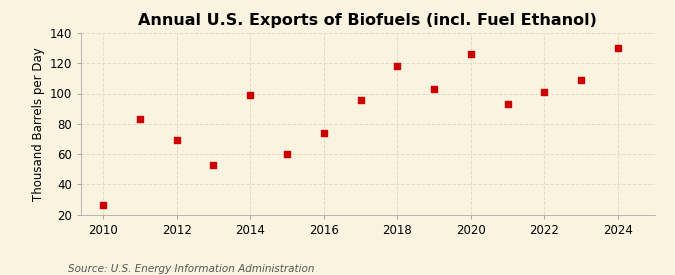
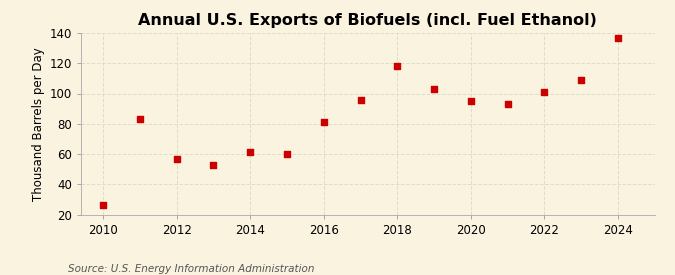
2012: 69 -> 57
2014: 99 -> 61
2016: 74 -> 81
2020: 126 -> 95
2024: 130 -> 137
